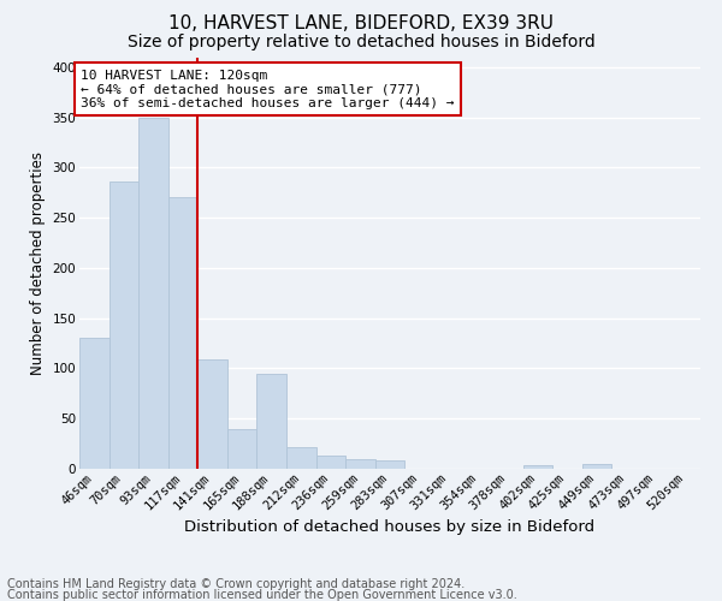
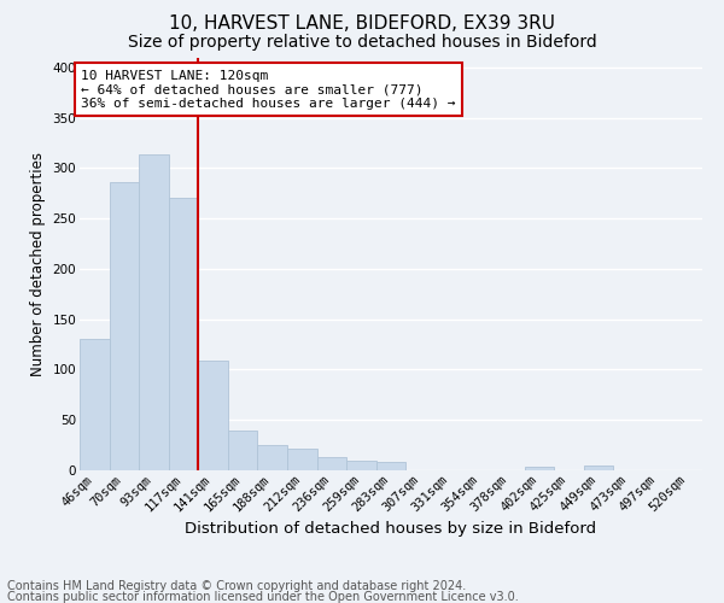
93sqm: 350 -> 314
188sqm: 94 -> 25
